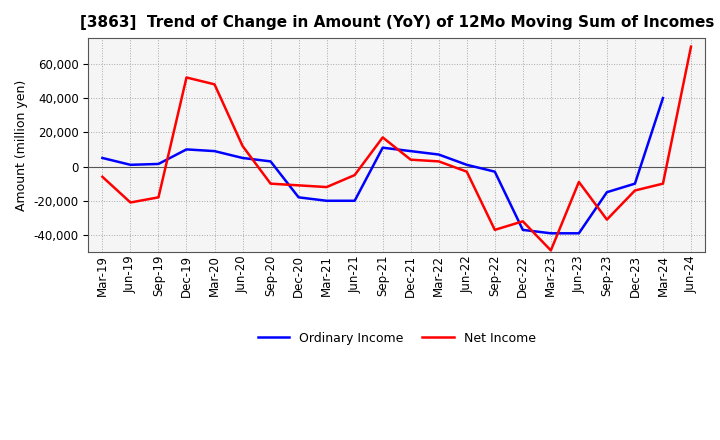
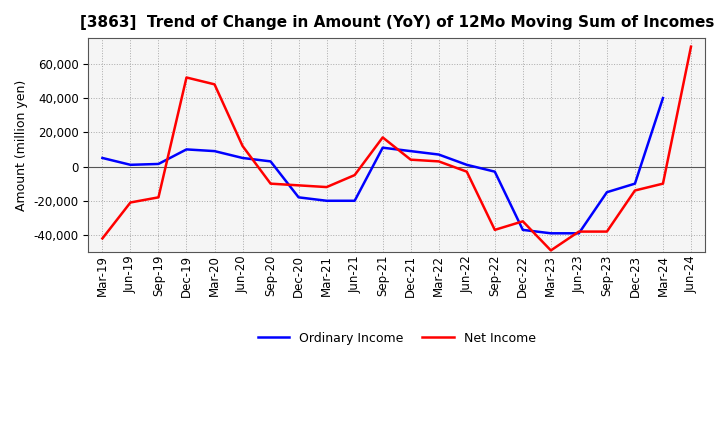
Net Income/Mar-19: -6,000 -> -42,000
Net Income/Jun-23: -9,000 -> -38,000
Net Income/Sep-23: -31,000 -> -38,000
